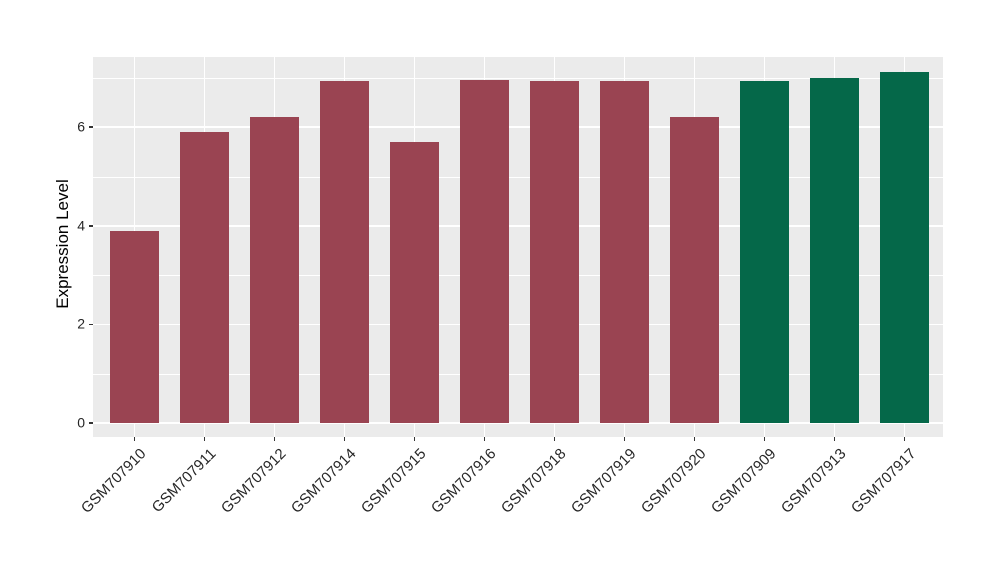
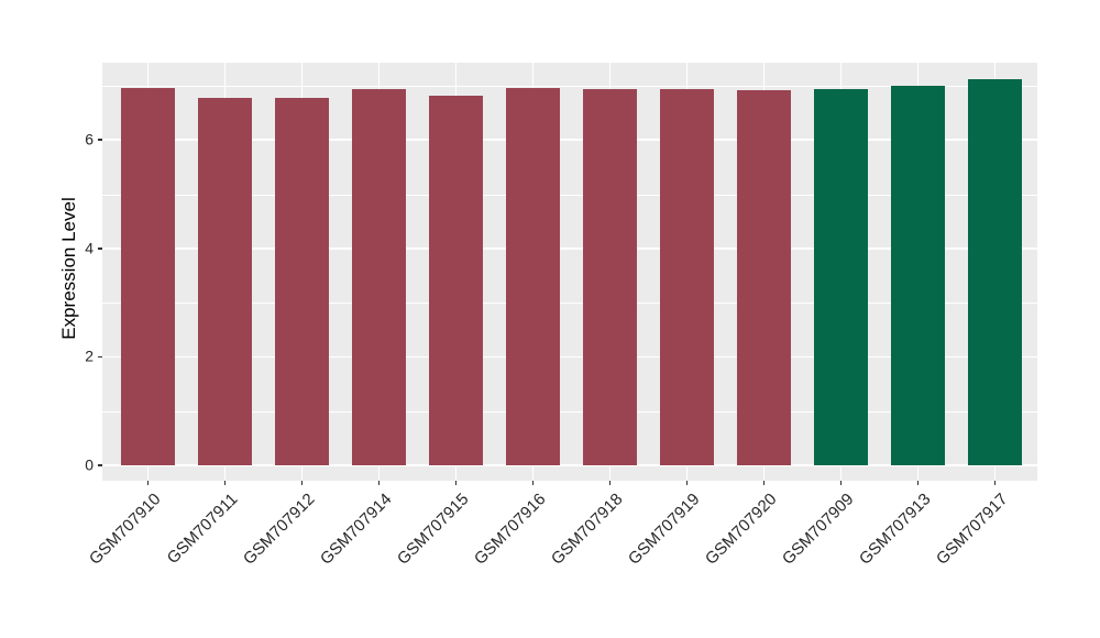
GSM707910: 3.9 -> 7.0
GSM707911: 5.9 -> 6.8
GSM707912: 6.2 -> 6.8
GSM707915: 5.7 -> 6.8
GSM707920: 6.2 -> 6.9
